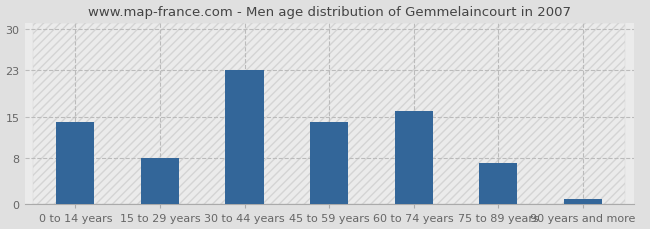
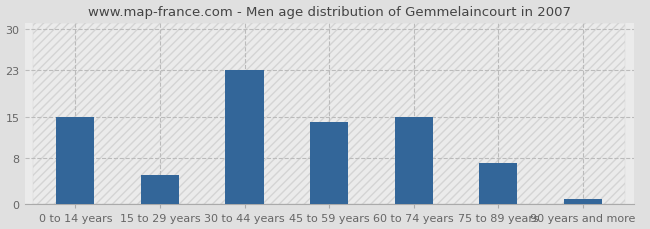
0 to 14 years: 14 -> 15
15 to 29 years: 8 -> 5
60 to 74 years: 16 -> 15
